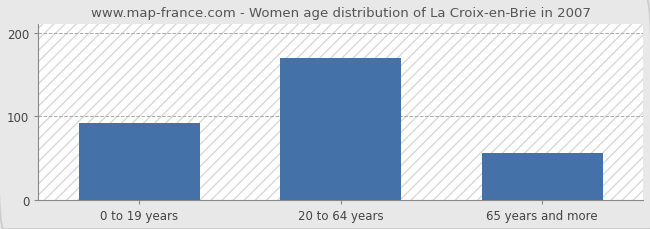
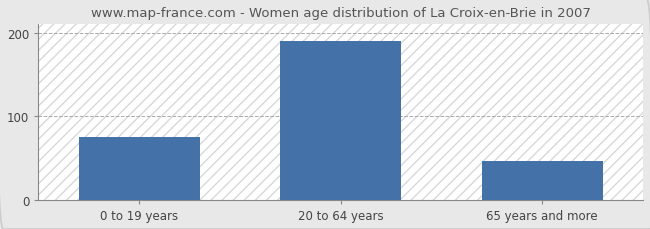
0 to 19 years: 92 -> 75
20 to 64 years: 170 -> 190
65 years and more: 56 -> 47
